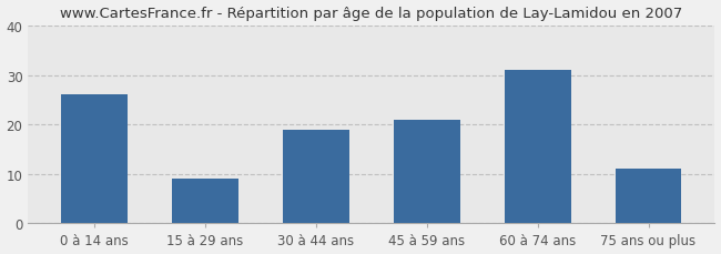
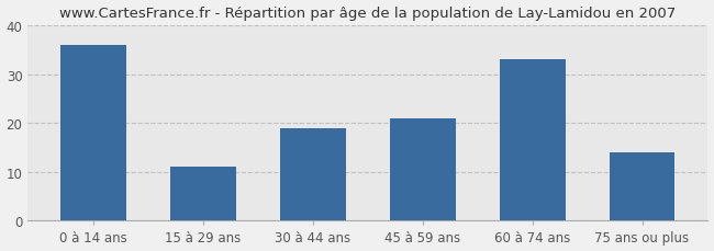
0 à 14 ans: 26 -> 36
15 à 29 ans: 9 -> 11
60 à 74 ans: 31 -> 33
75 ans ou plus: 11 -> 14
